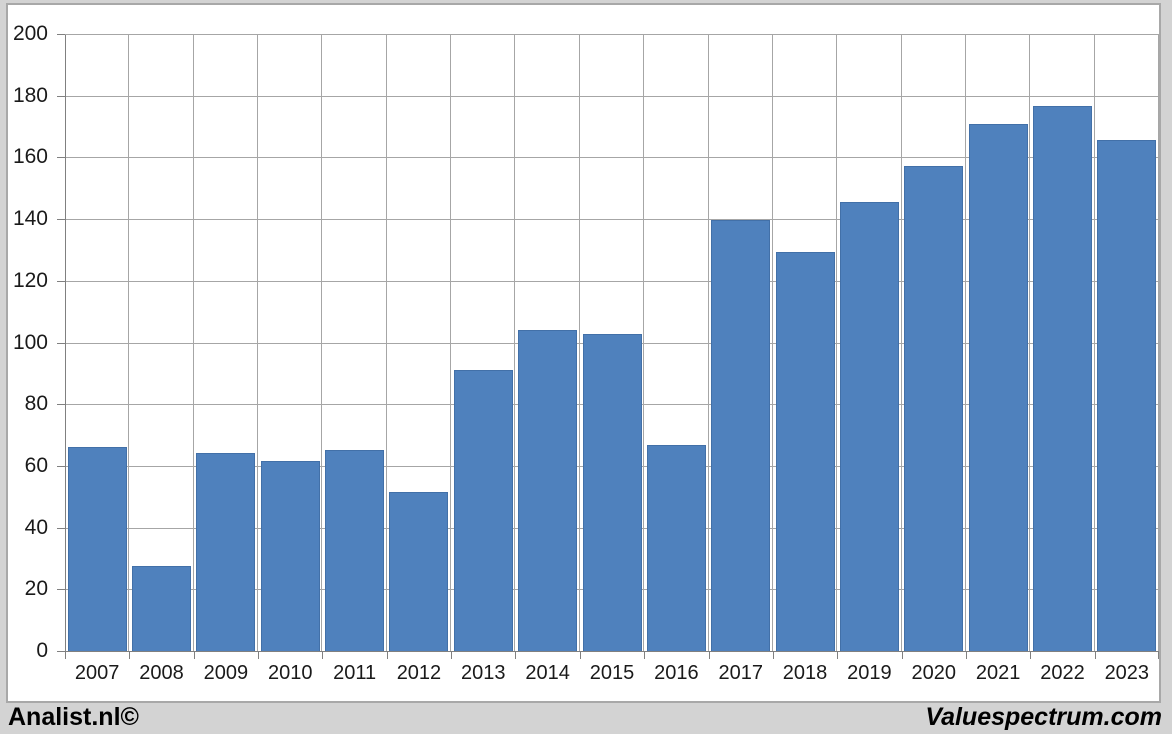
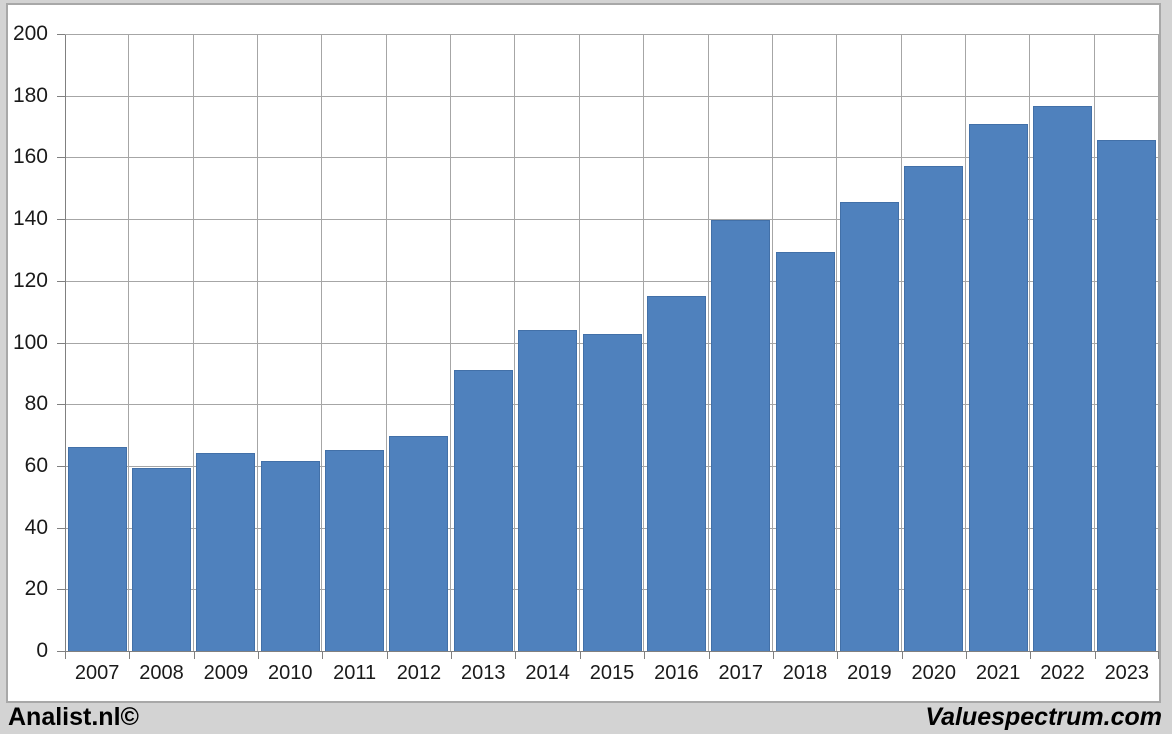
2008: 28 -> 60
2012: 52 -> 70
2016: 67 -> 116
